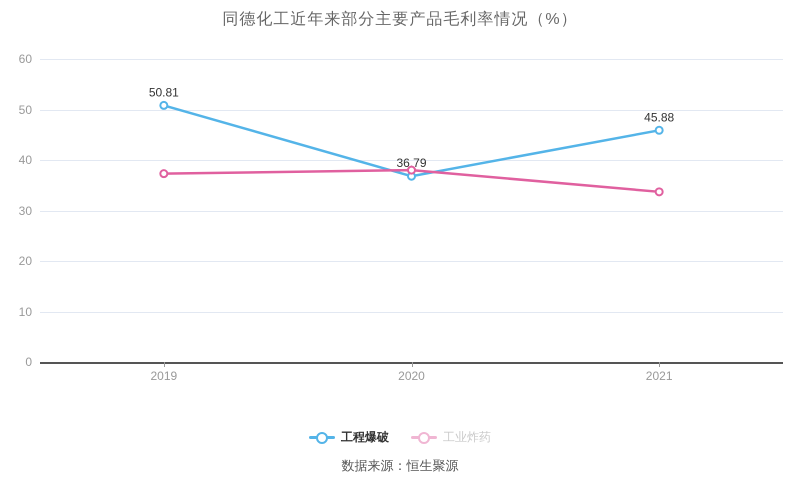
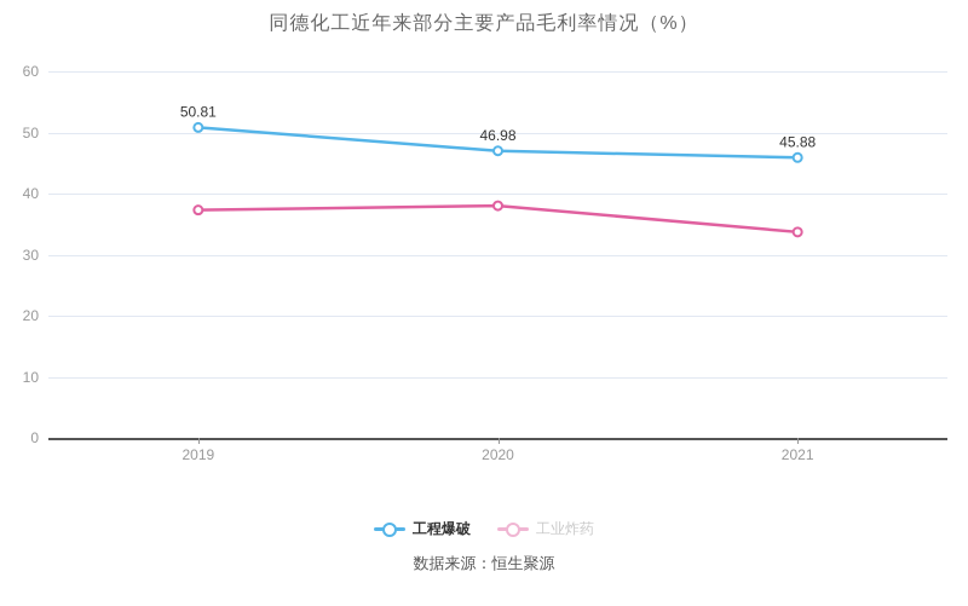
工程爆破/2020: 36.79 -> 46.98
